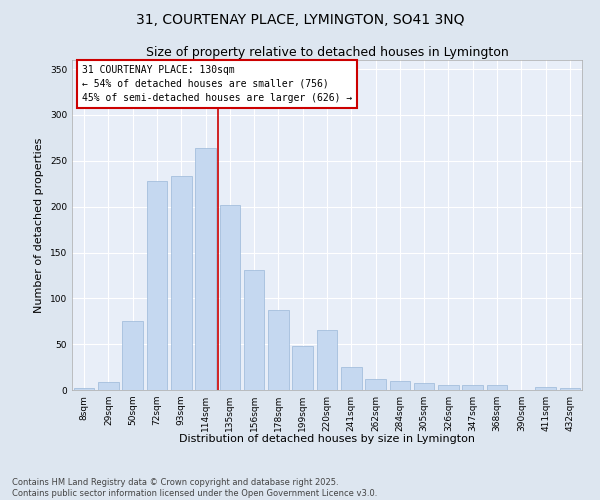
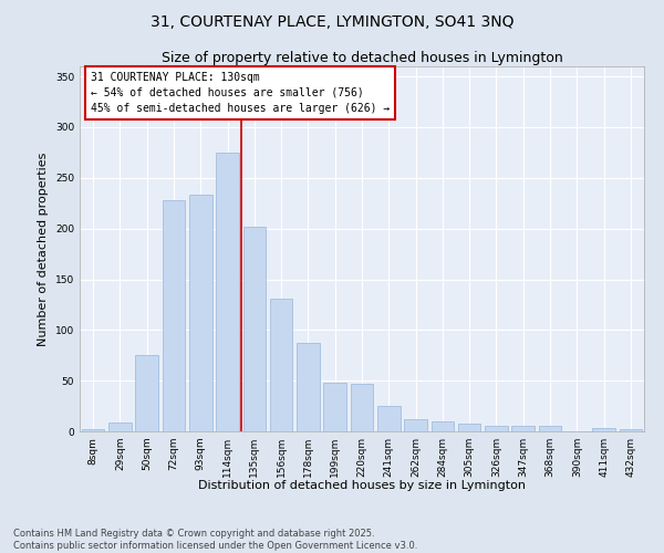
114sqm: 264 -> 275
220sqm: 66 -> 47
